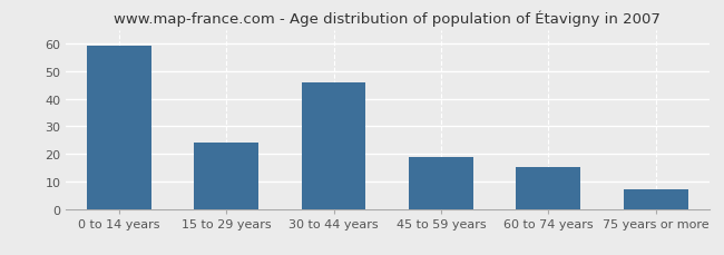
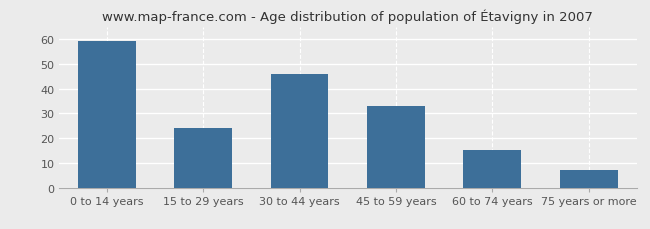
45 to 59 years: 19 -> 33
